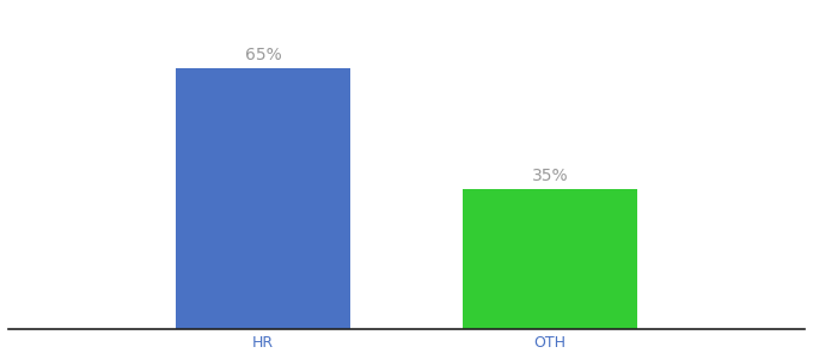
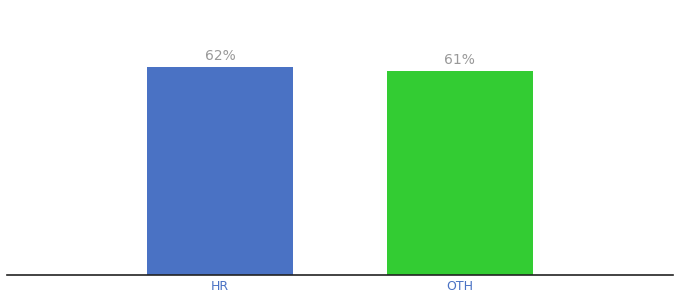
HR: 65% -> 62%
OTH: 35% -> 61%
